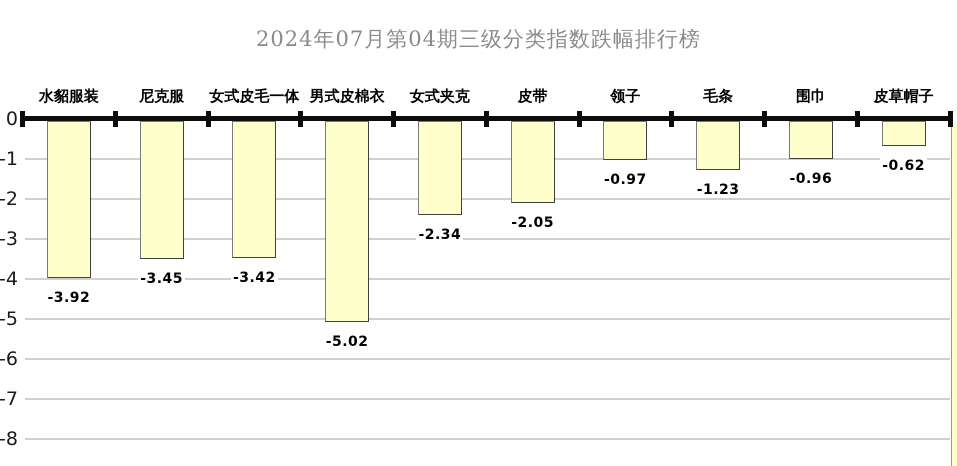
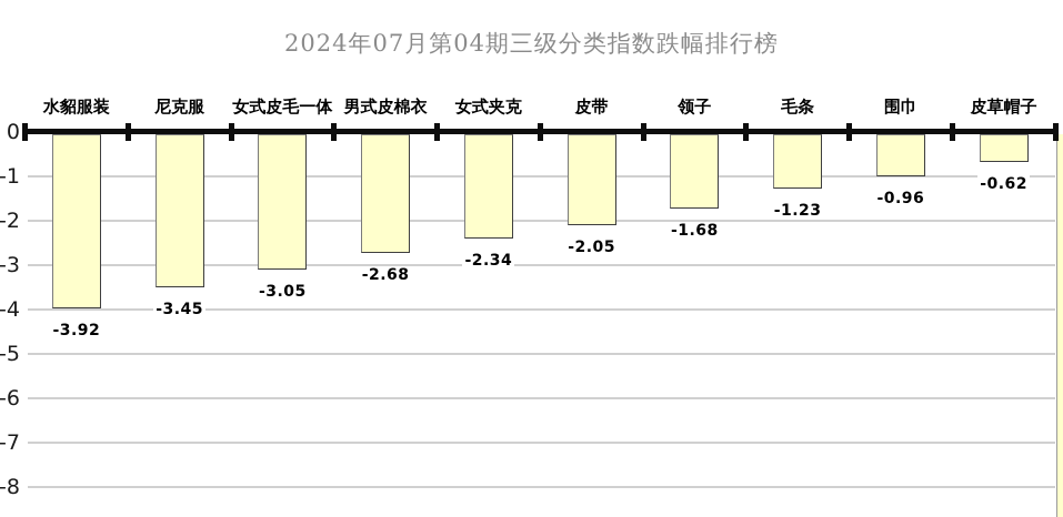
女式皮毛一体: -3.42 -> -3.05
男式皮棉衣: -5.02 -> -2.68
领子: -0.97 -> -1.68
